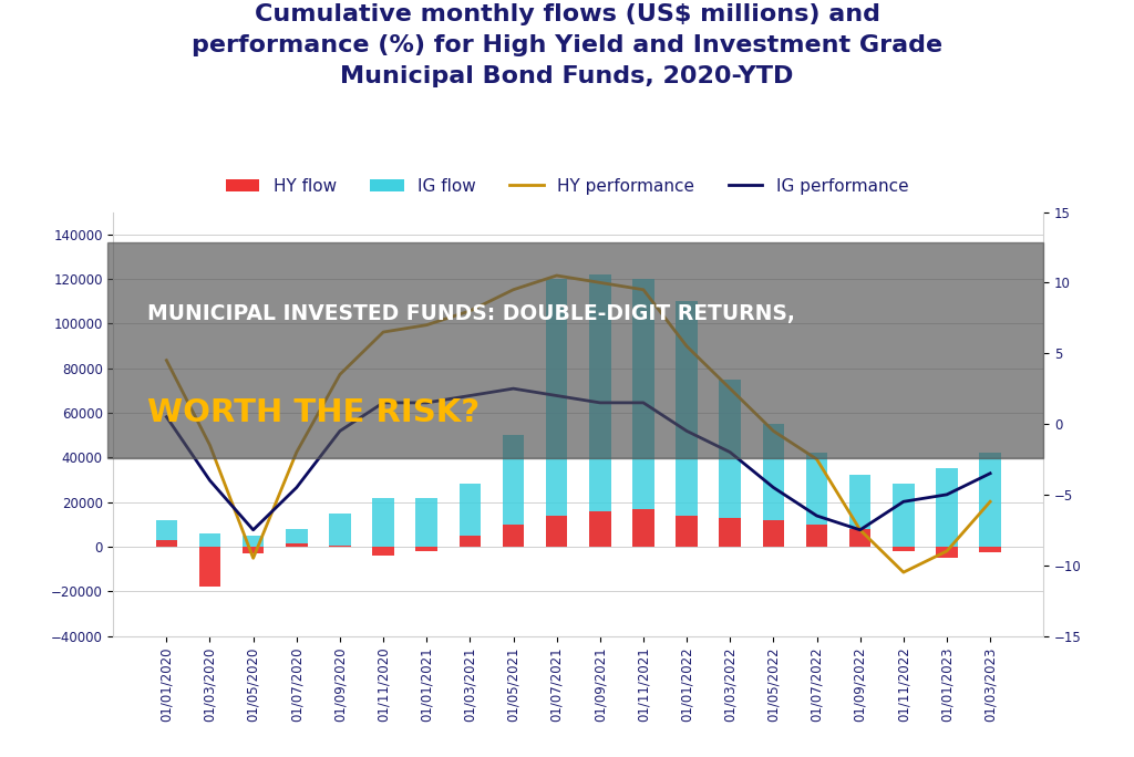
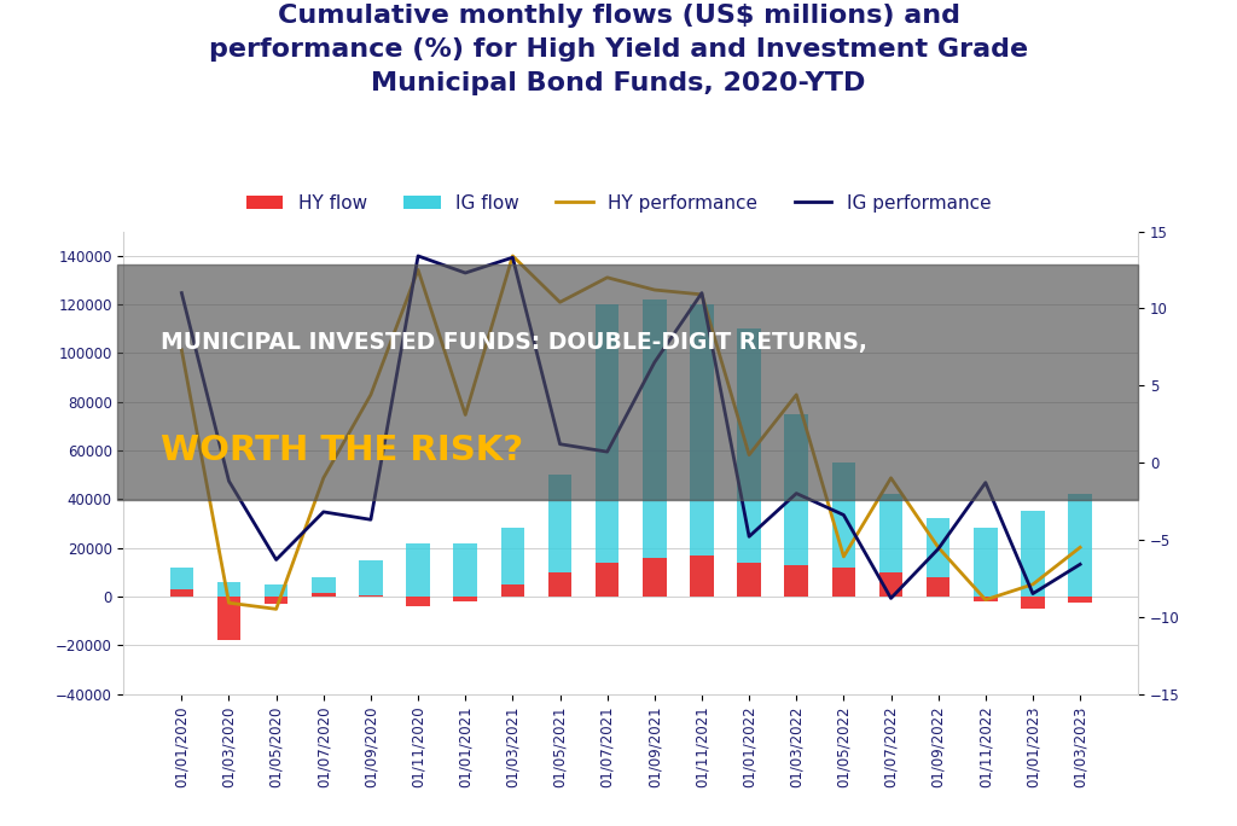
HY performance/01/01/2020: 4.5 -> 7.3
IG performance/01/01/2020: 0.5 -> 11.0
HY performance/01/03/2020: -1.5 -> -9.1
IG performance/01/03/2020: -4.0 -> -1.2
IG performance/01/05/2020: -7.5 -> -6.3
HY performance/01/07/2020: -2.0 -> -1.0
IG performance/01/07/2020: -4.5 -> -3.2
HY performance/01/09/2020: 3.5 -> 4.4
IG performance/01/09/2020: -0.5 -> -3.7
HY performance/01/11/2020: 6.5 -> 12.5
IG performance/01/11/2020: 1.5 -> 13.4
HY performance/01/01/2021: 7.0 -> 3.1
IG performance/01/01/2021: 1.5 -> 12.3
HY performance/01/03/2021: 8.0 -> 13.4
IG performance/01/03/2021: 2.0 -> 13.3
HY performance/01/05/2021: 9.5 -> 10.4
IG performance/01/05/2021: 2.5 -> 1.2
HY performance/01/07/2021: 10.5 -> 12.0
IG performance/01/07/2021: 2.0 -> 0.7
HY performance/01/09/2021: 10.0 -> 11.2
IG performance/01/09/2021: 1.5 -> 6.5
HY performance/01/11/2021: 9.5 -> 10.9
IG performance/01/11/2021: 1.5 -> 11.0
HY performance/01/01/2022: 5.5 -> 0.5
IG performance/01/01/2022: -0.5 -> -4.8
HY performance/01/03/2022: 2.5 -> 4.4
HY performance/01/05/2022: -0.5 -> -6.1
IG performance/01/05/2022: -4.5 -> -3.4
HY performance/01/07/2022: -2.5 -> -1.0
IG performance/01/07/2022: -6.5 -> -8.8
HY performance/01/09/2022: -7.5 -> -5.5
IG performance/01/09/2022: -7.5 -> -5.6
HY performance/01/11/2022: -10.5 -> -8.9
IG performance/01/11/2022: -5.5 -> -1.3
HY performance/01/01/2023: -9.0 -> -7.9
IG performance/01/01/2023: -5.0 -> -8.5
IG performance/01/03/2023: -3.5 -> -6.6
